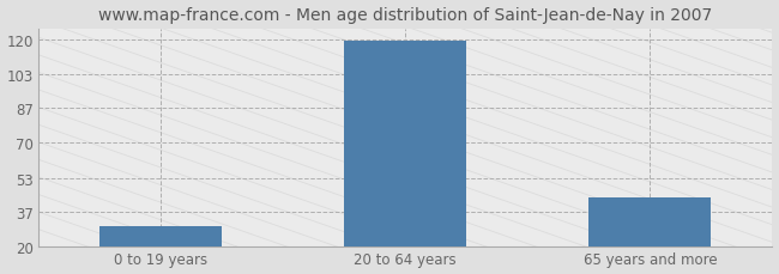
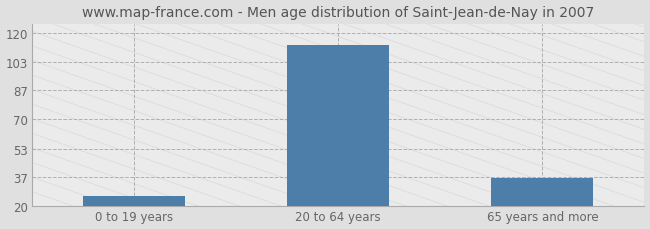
0 to 19 years: 30 -> 26
20 to 64 years: 119 -> 113
65 years and more: 44 -> 36
